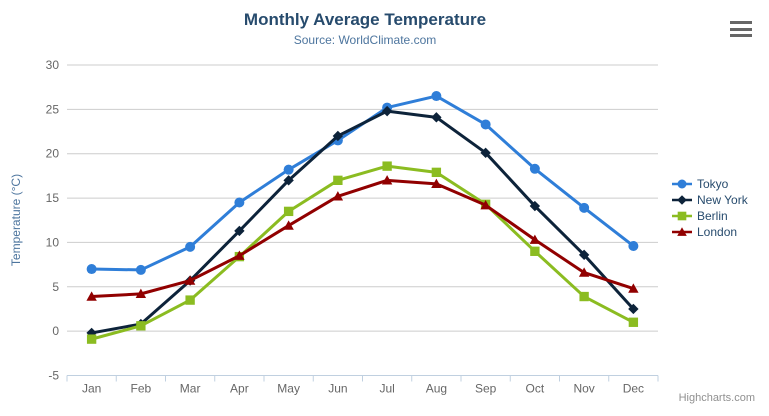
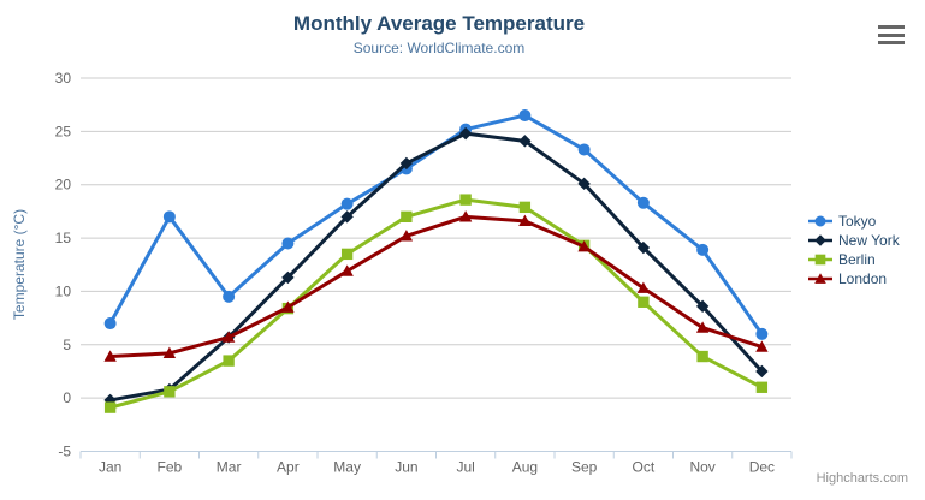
Tokyo/Feb: 7 -> 17
Tokyo/Dec: 10 -> 6
